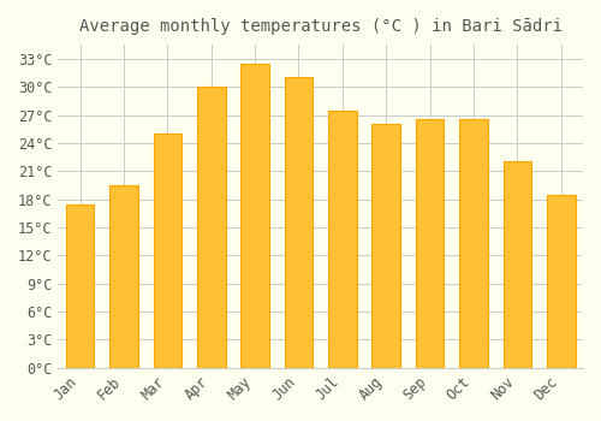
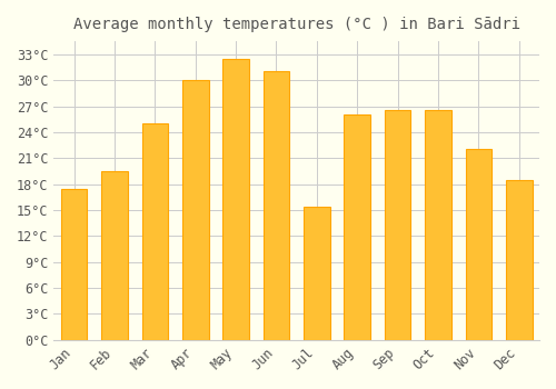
Jul: 27.5°C -> 15.4°C
